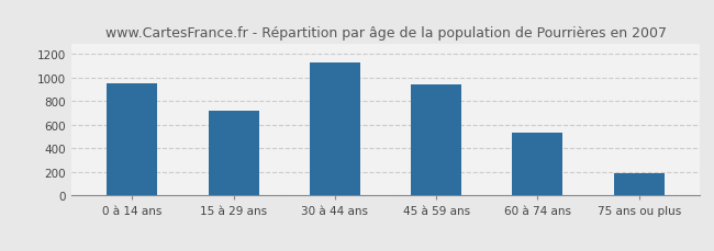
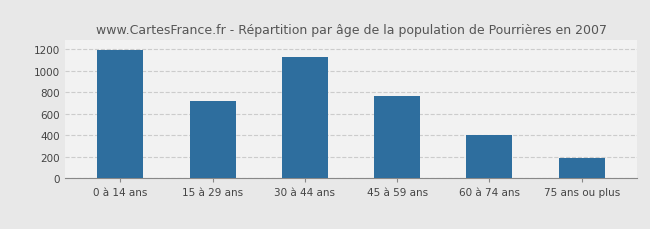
0 à 14 ans: 950 -> 1190
45 à 59 ans: 940 -> 760
60 à 74 ans: 530 -> 400
